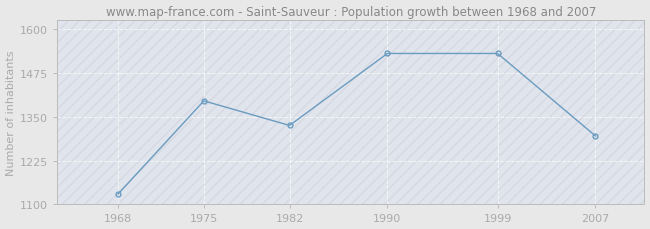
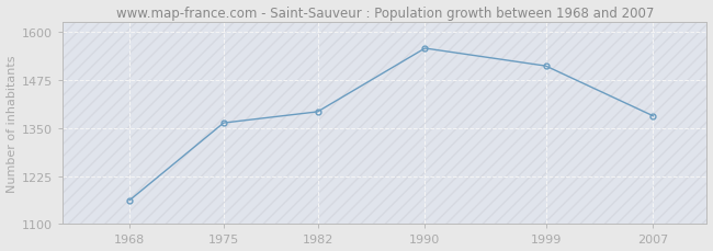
1968: 1130 -> 1162
1975: 1395 -> 1363
1982: 1325 -> 1392
1990: 1530 -> 1557
1999: 1530 -> 1511
2007: 1295 -> 1381
